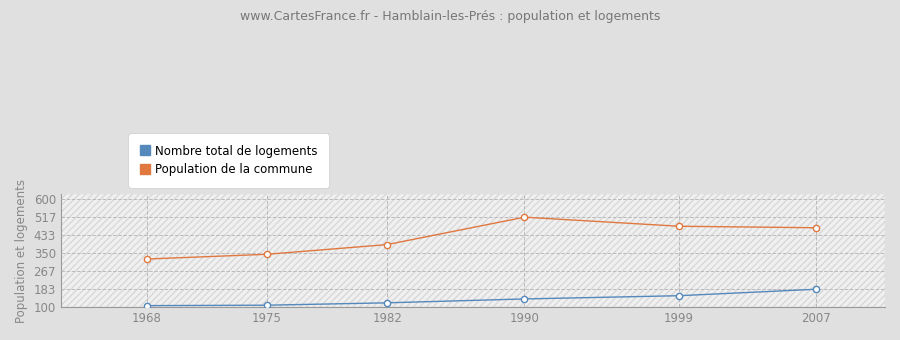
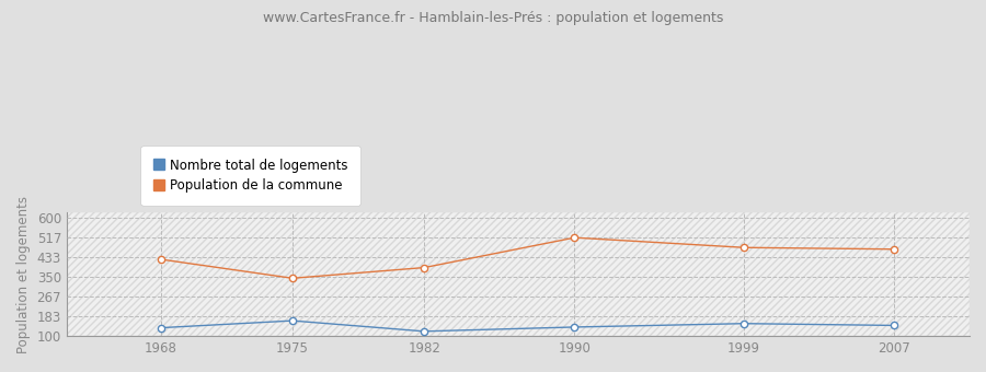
Nombre total de logements/1968: 107 -> 135
Population de la commune/1968: 323 -> 425
Nombre total de logements/1975: 109 -> 165
Nombre total de logements/2007: 183 -> 145
